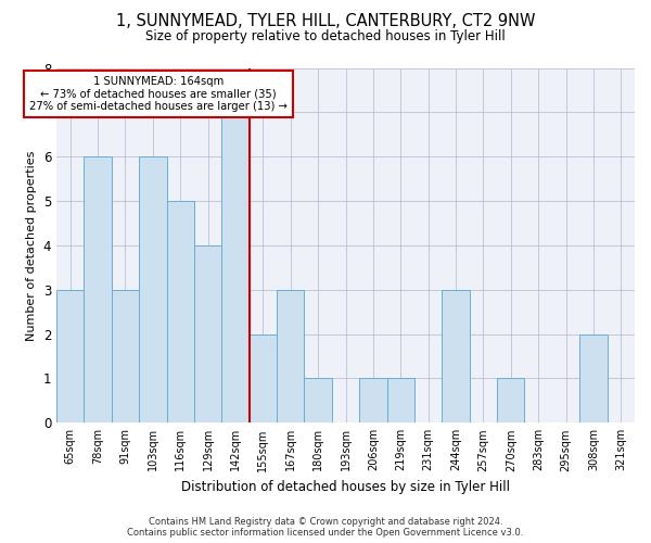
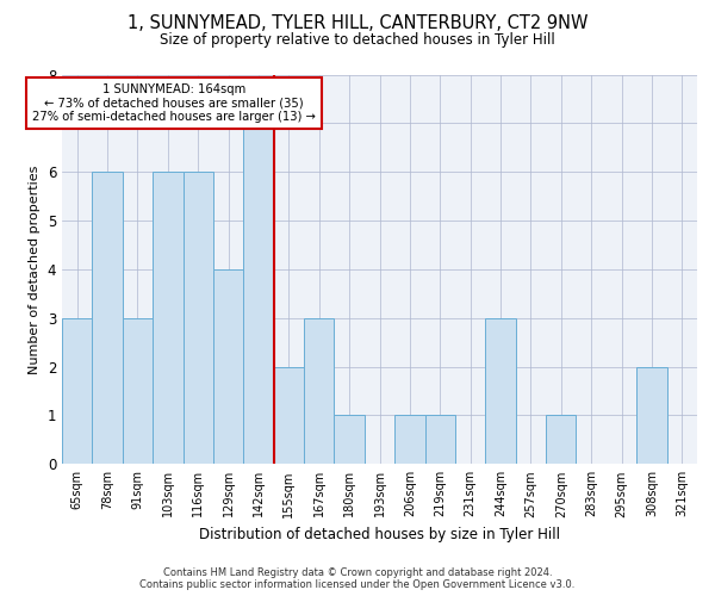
116sqm: 5 -> 6
